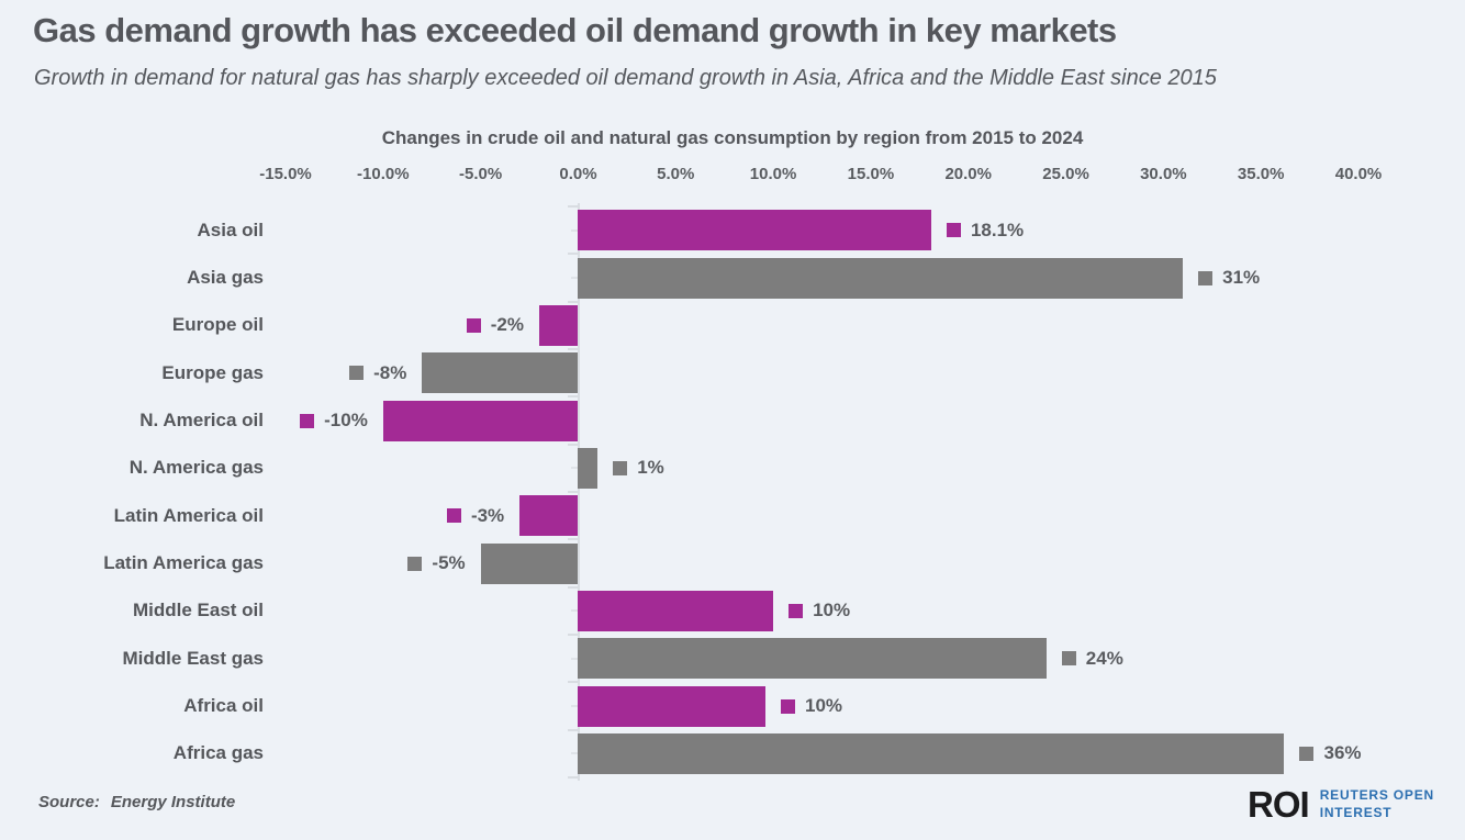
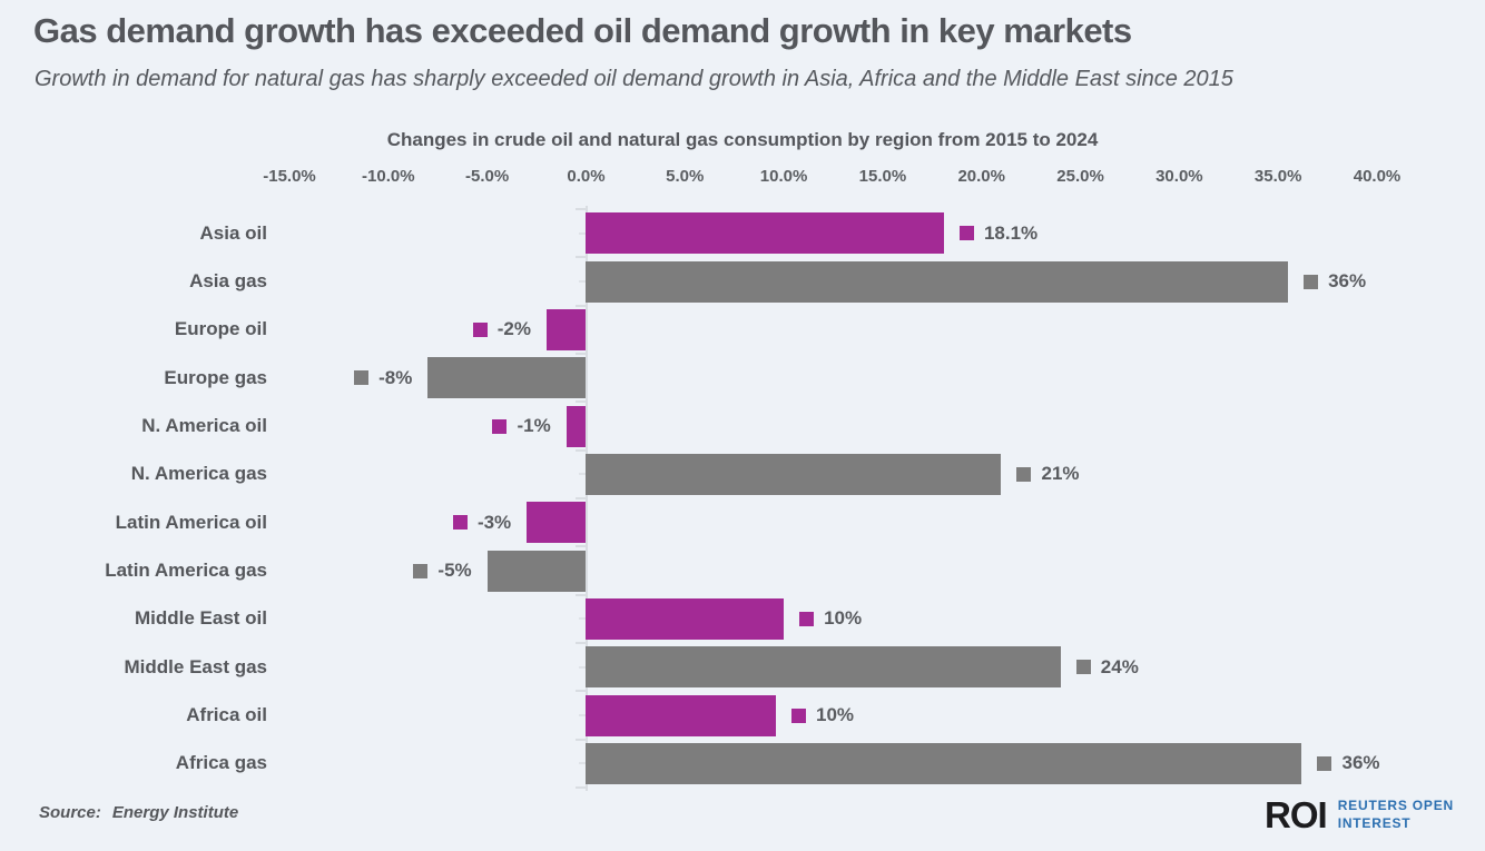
Asia gas: 31% -> 36%
N. America oil: -10% -> -1%
N. America gas: 1% -> 21%
